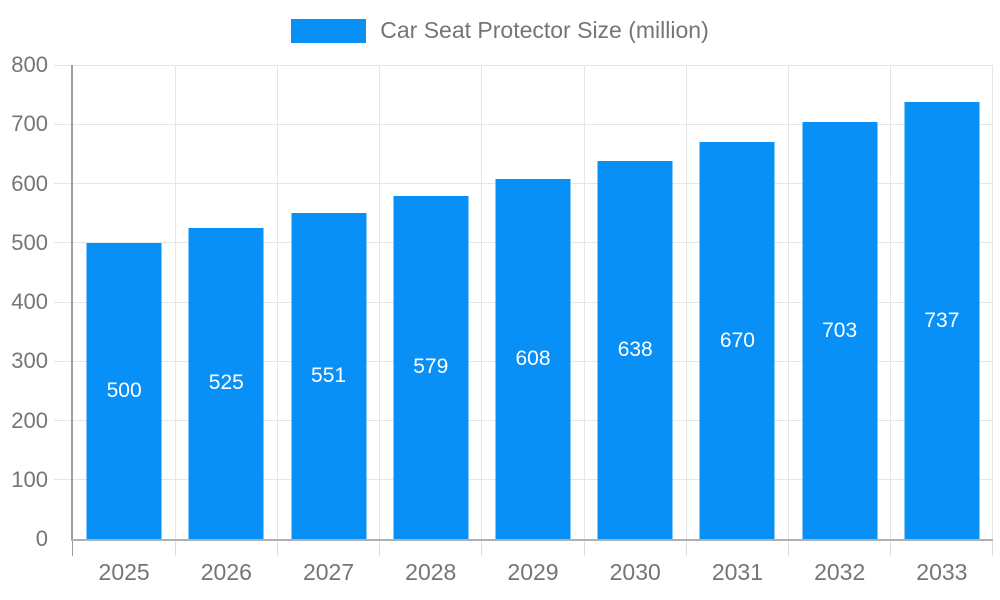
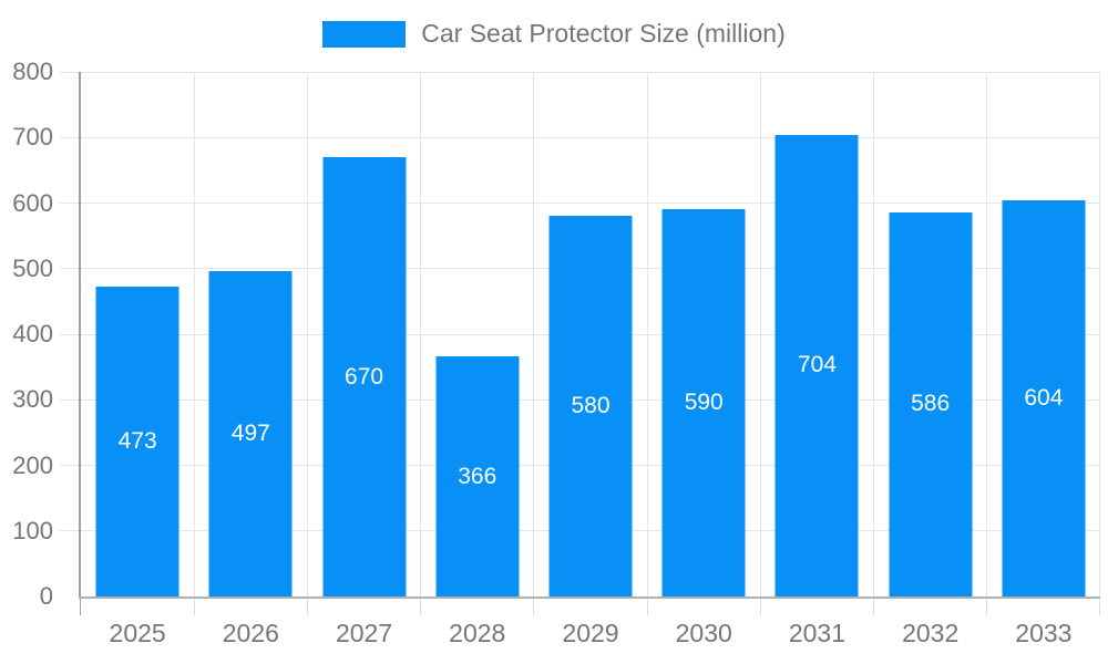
2025: 500 -> 473
2026: 525 -> 497
2027: 551 -> 670
2028: 579 -> 366
2029: 608 -> 580
2030: 638 -> 590
2031: 670 -> 704
2032: 703 -> 586
2033: 737 -> 604
